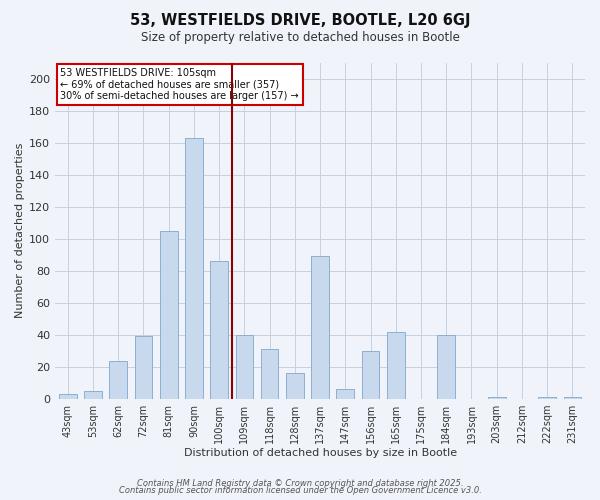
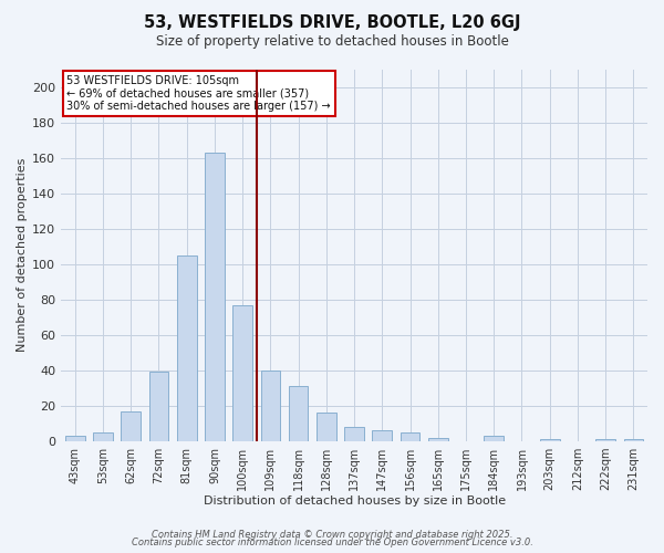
62sqm: 24 -> 17
100sqm: 86 -> 77
137sqm: 89 -> 8
156sqm: 30 -> 5
165sqm: 42 -> 2
184sqm: 40 -> 3
